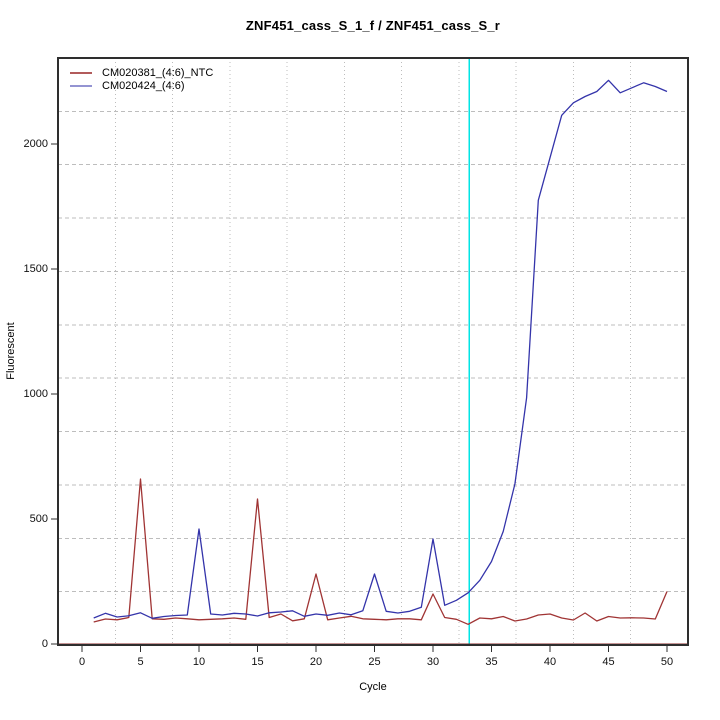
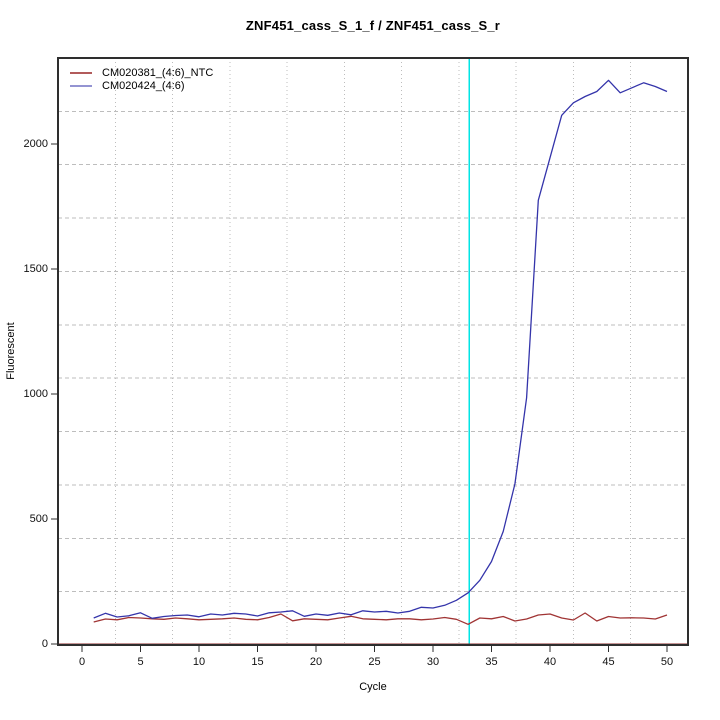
CM020381_(4:6)_NTC/5: 660 -> 100
CM020424_(4:6)/10: 460 -> 110
CM020381_(4:6)_NTC/15: 580 -> 100
CM020381_(4:6)_NTC/20: 280 -> 100
CM020424_(4:6)/25: 280 -> 130
CM020381_(4:6)_NTC/30: 200 -> 100
CM020424_(4:6)/30: 420 -> 140
CM020381_(4:6)_NTC/50: 210 -> 120
